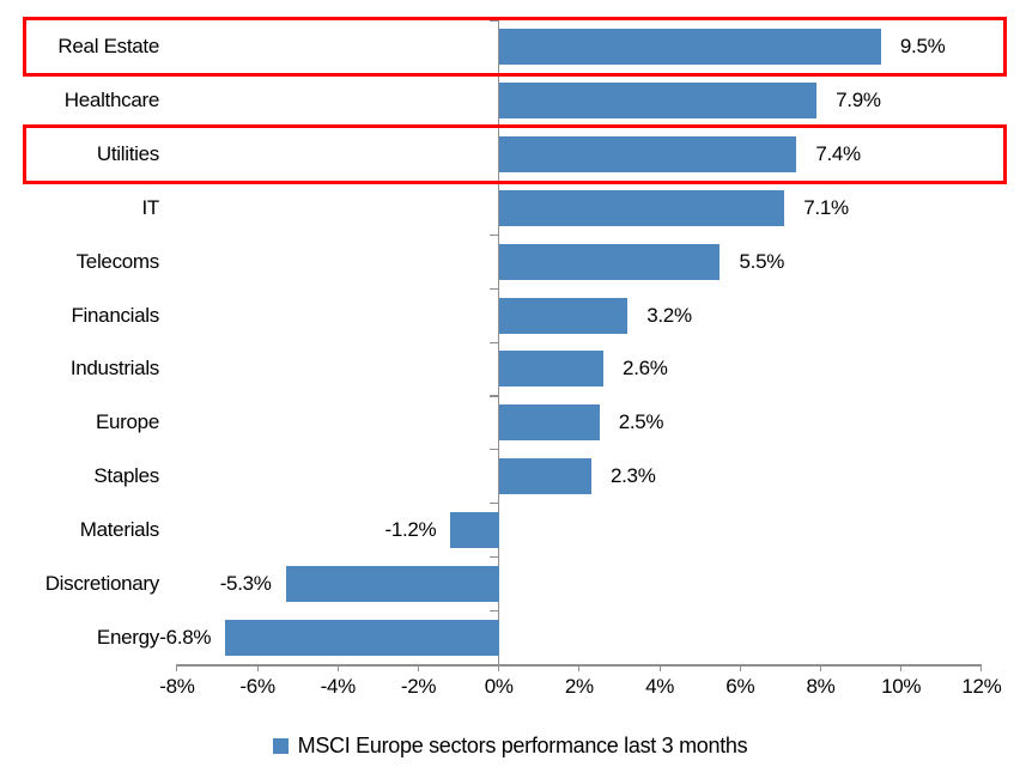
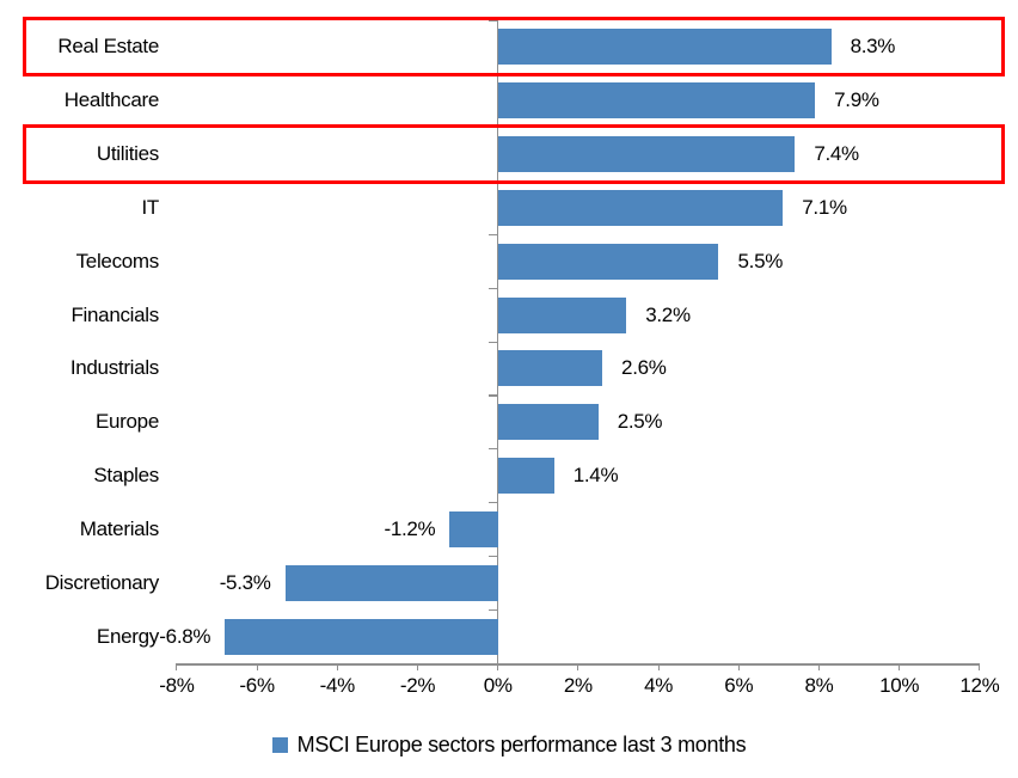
Real Estate: 9.5% -> 8.3%
Staples: 2.3% -> 1.4%
